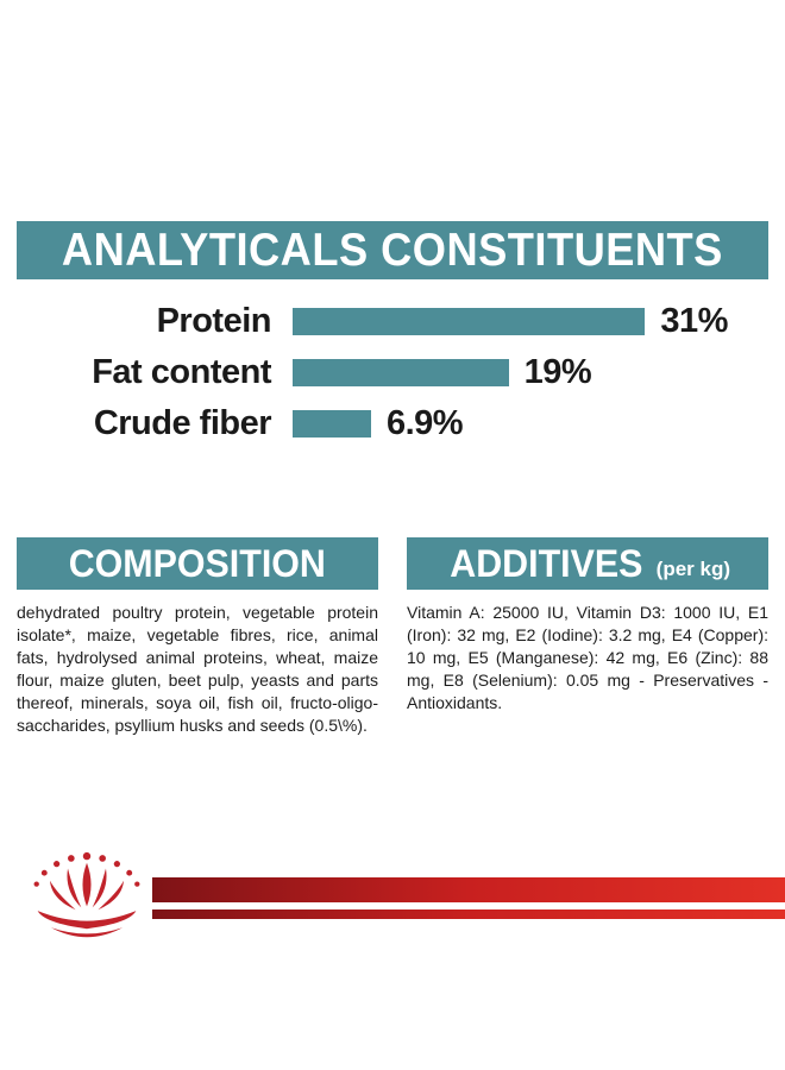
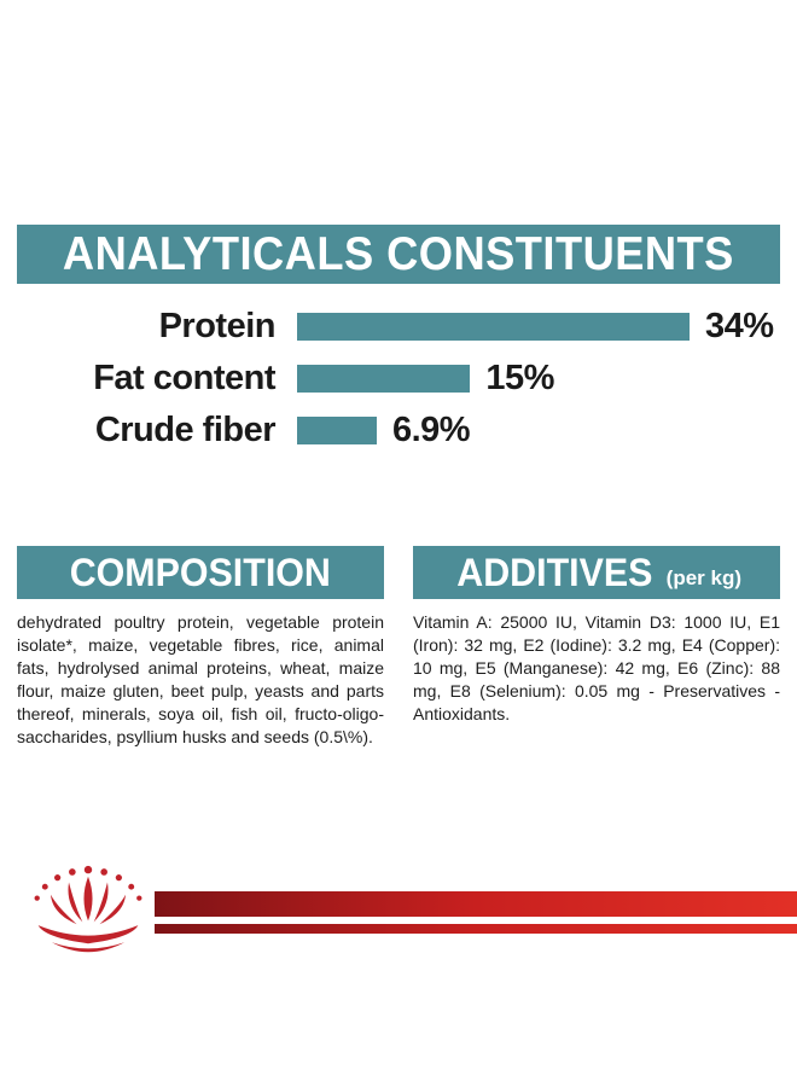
Protein: 31% -> 34%
Fat content: 19% -> 15%
